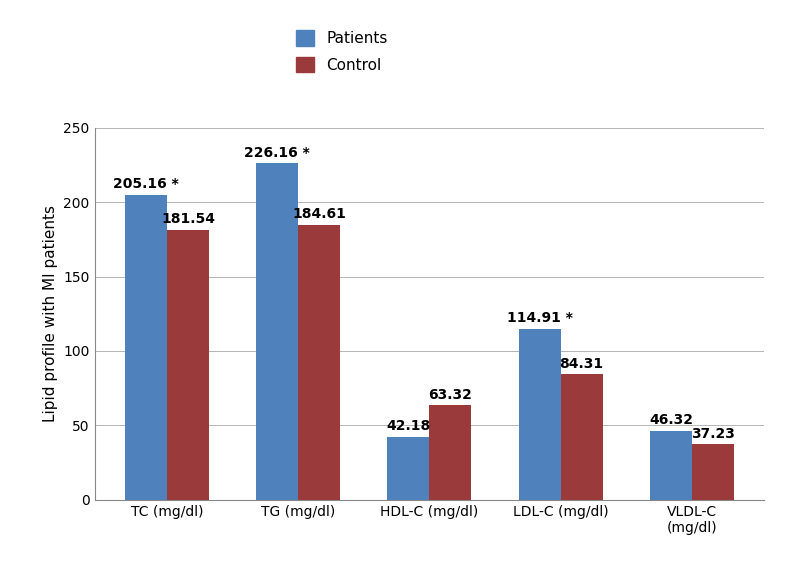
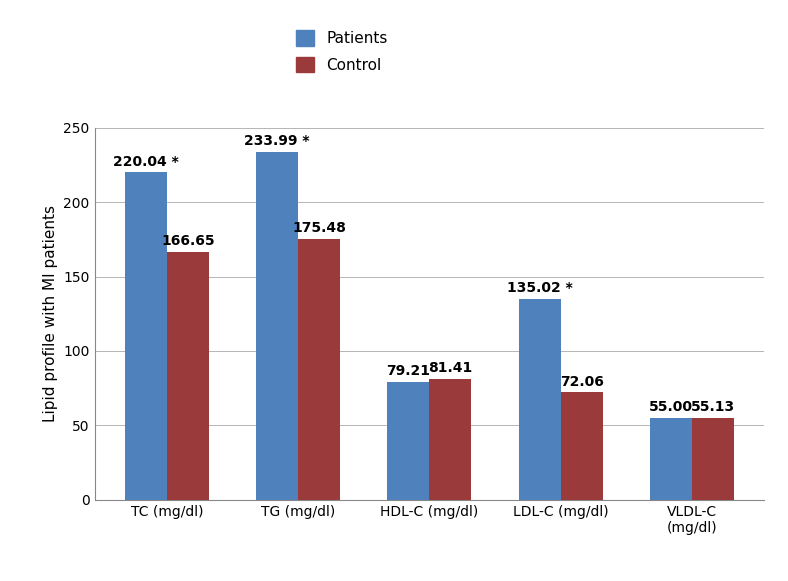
Patients/TC (mg/dl): 205.16 -> 220.04
Control/TC (mg/dl): 181.54 -> 166.65
Patients/TG (mg/dl): 226.16 -> 233.99
Control/TG (mg/dl): 184.61 -> 175.48
Patients/HDL-C (mg/dl): 42.18 -> 79.21
Control/HDL-C (mg/dl): 63.32 -> 81.41
Patients/LDL-C (mg/dl): 114.91 -> 135.02
Control/LDL-C (mg/dl): 84.31 -> 72.06
Patients/VLDL-C (mg/dl): 46.32 -> 55.00
Control/VLDL-C (mg/dl): 37.23 -> 55.13
